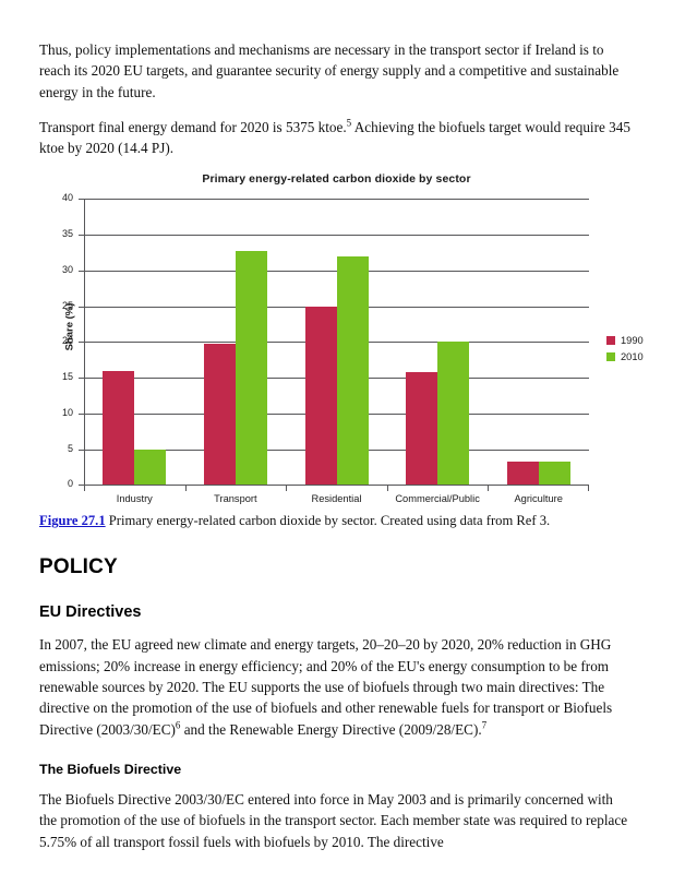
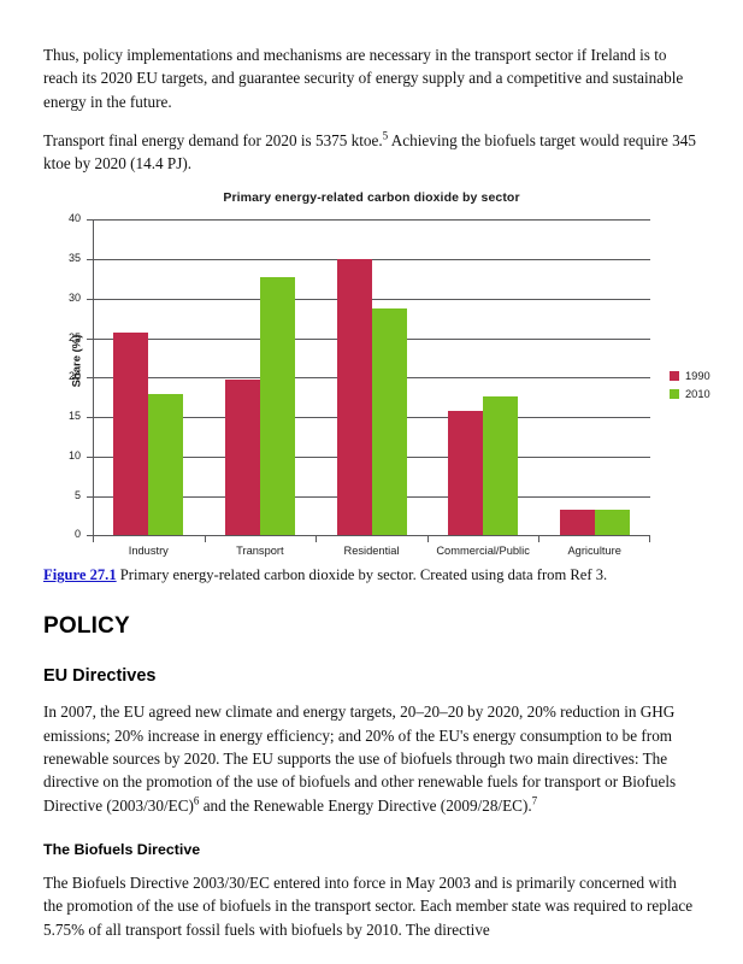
1990/Industry: 16 -> 26
2010/Industry: 5 -> 18
1990/Residential: 25 -> 35
2010/Residential: 32 -> 29
2010/Commercial/Public: 20 -> 18
